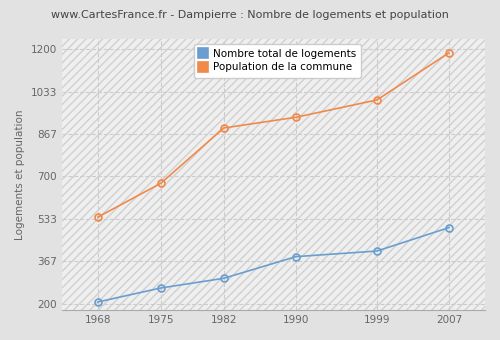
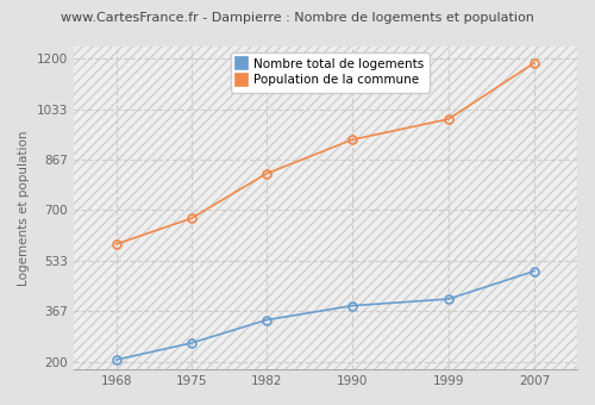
Population de la commune/1968: 540 -> 588
Nombre total de logements/1982: 300 -> 338
Population de la commune/1982: 890 -> 820
